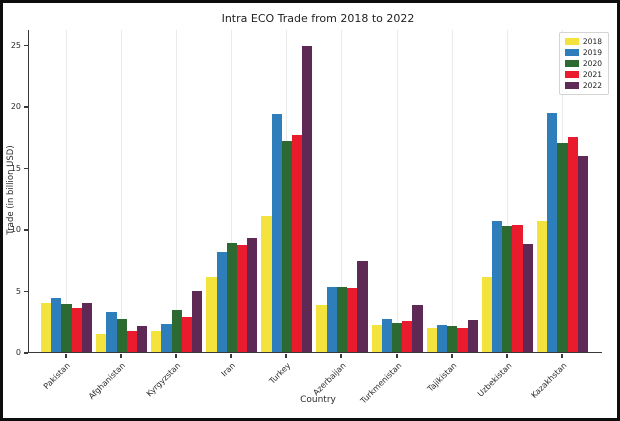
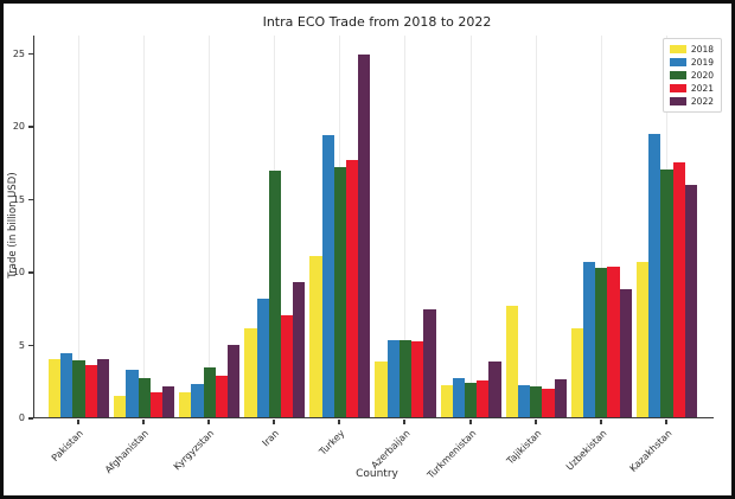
2020/Iran: 8.9 -> 17.0
2021/Iran: 8.7 -> 7.0
2018/Tajikistan: 2.0 -> 7.7
